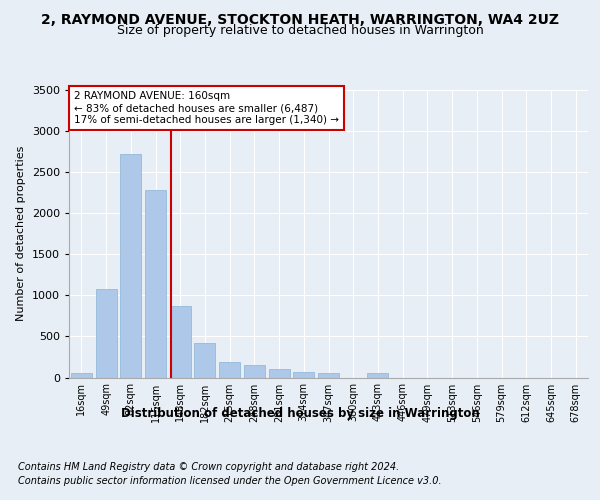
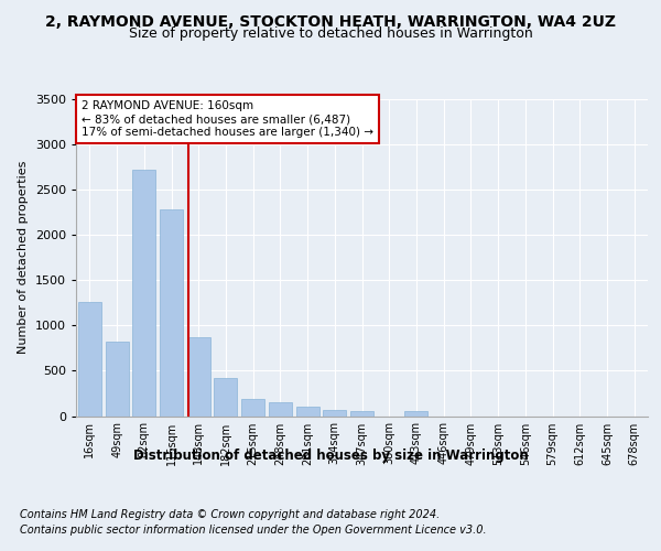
16sqm: 50 -> 1260
49sqm: 1080 -> 820
